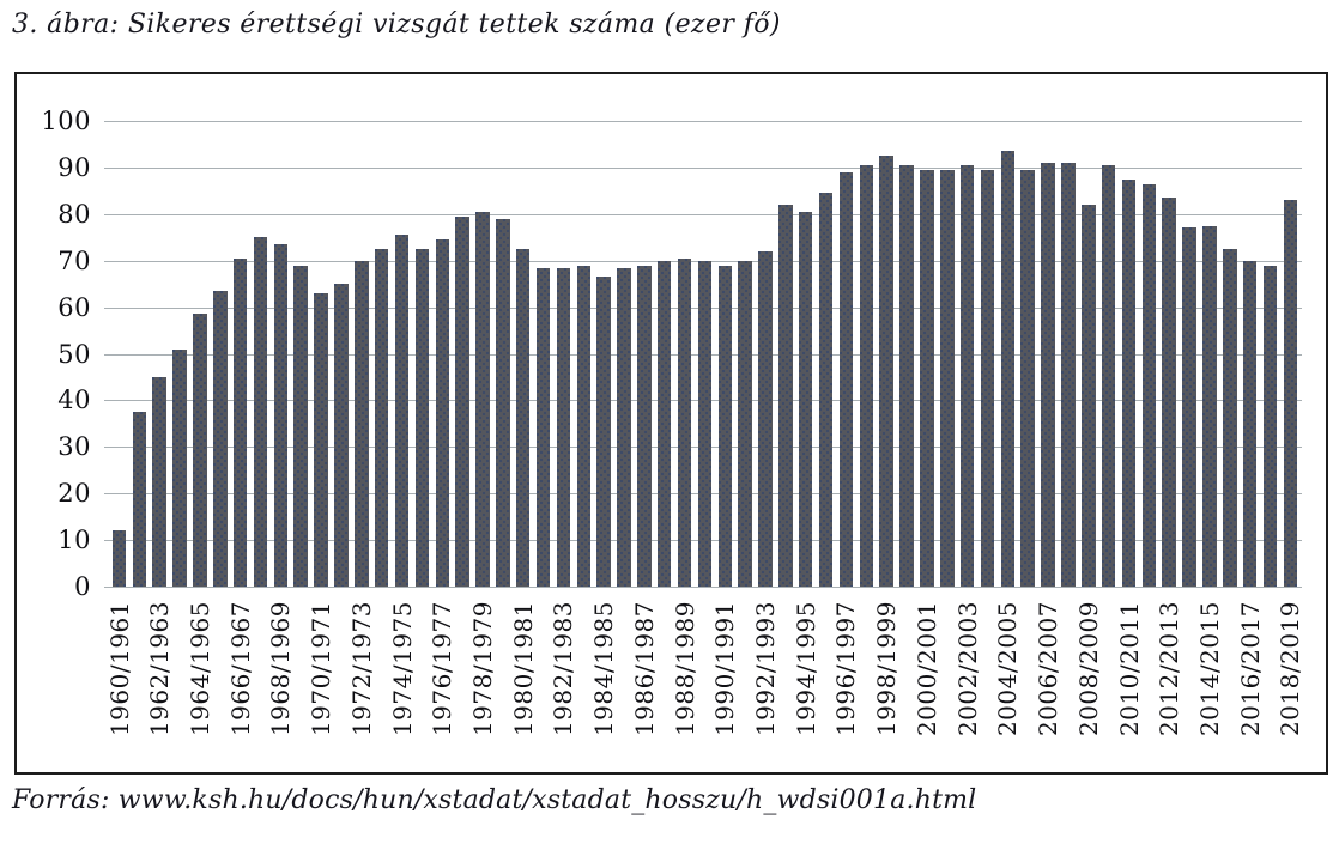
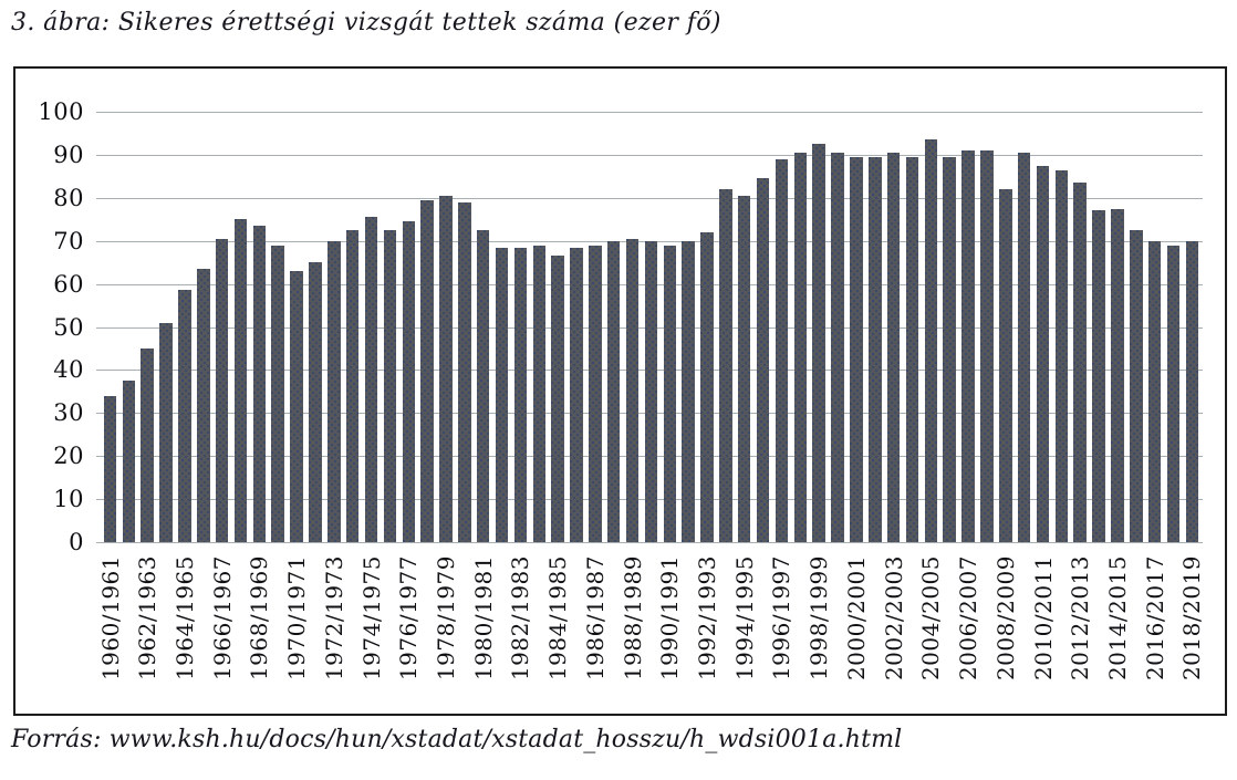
1960/1961: 12 -> 34
2018/2019: 83 -> 70
